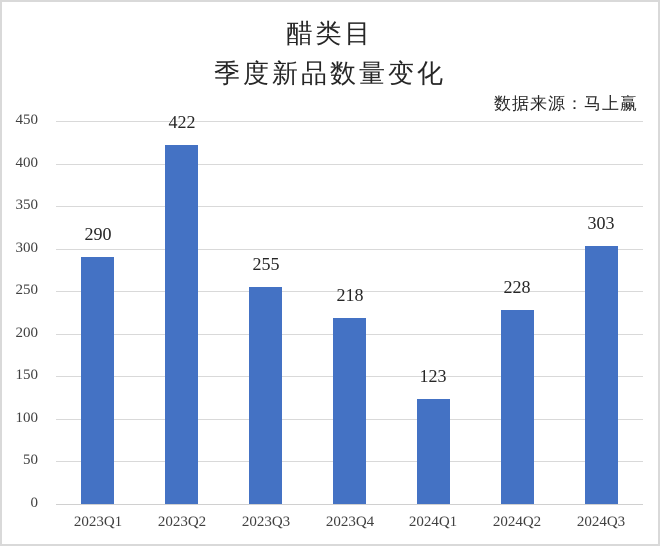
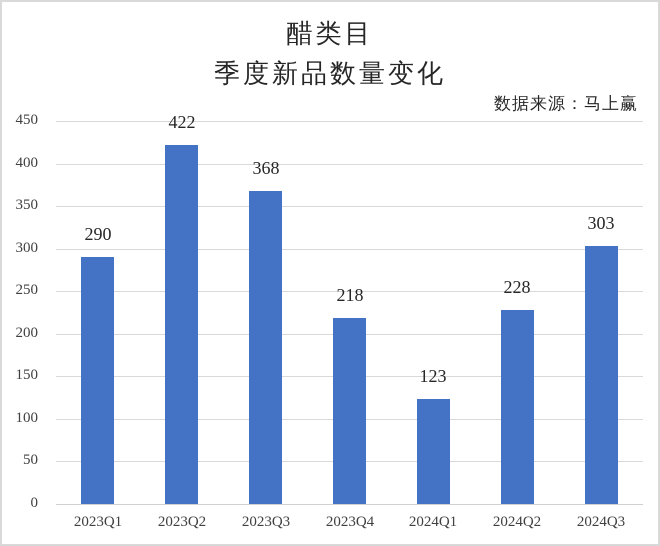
2023Q3: 255 -> 368
